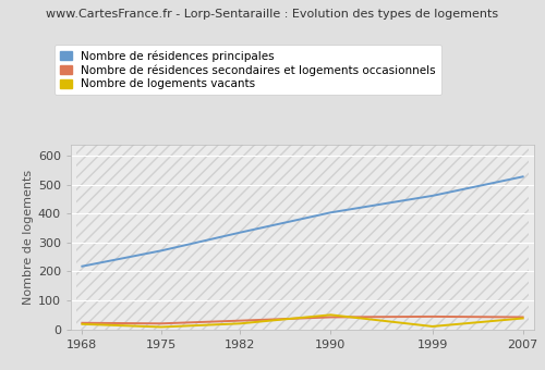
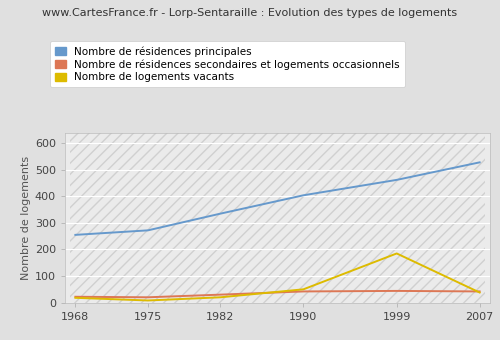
Nombre de résidences principales/1968: 218 -> 255
Nombre de logements vacants/1999: 10 -> 185
